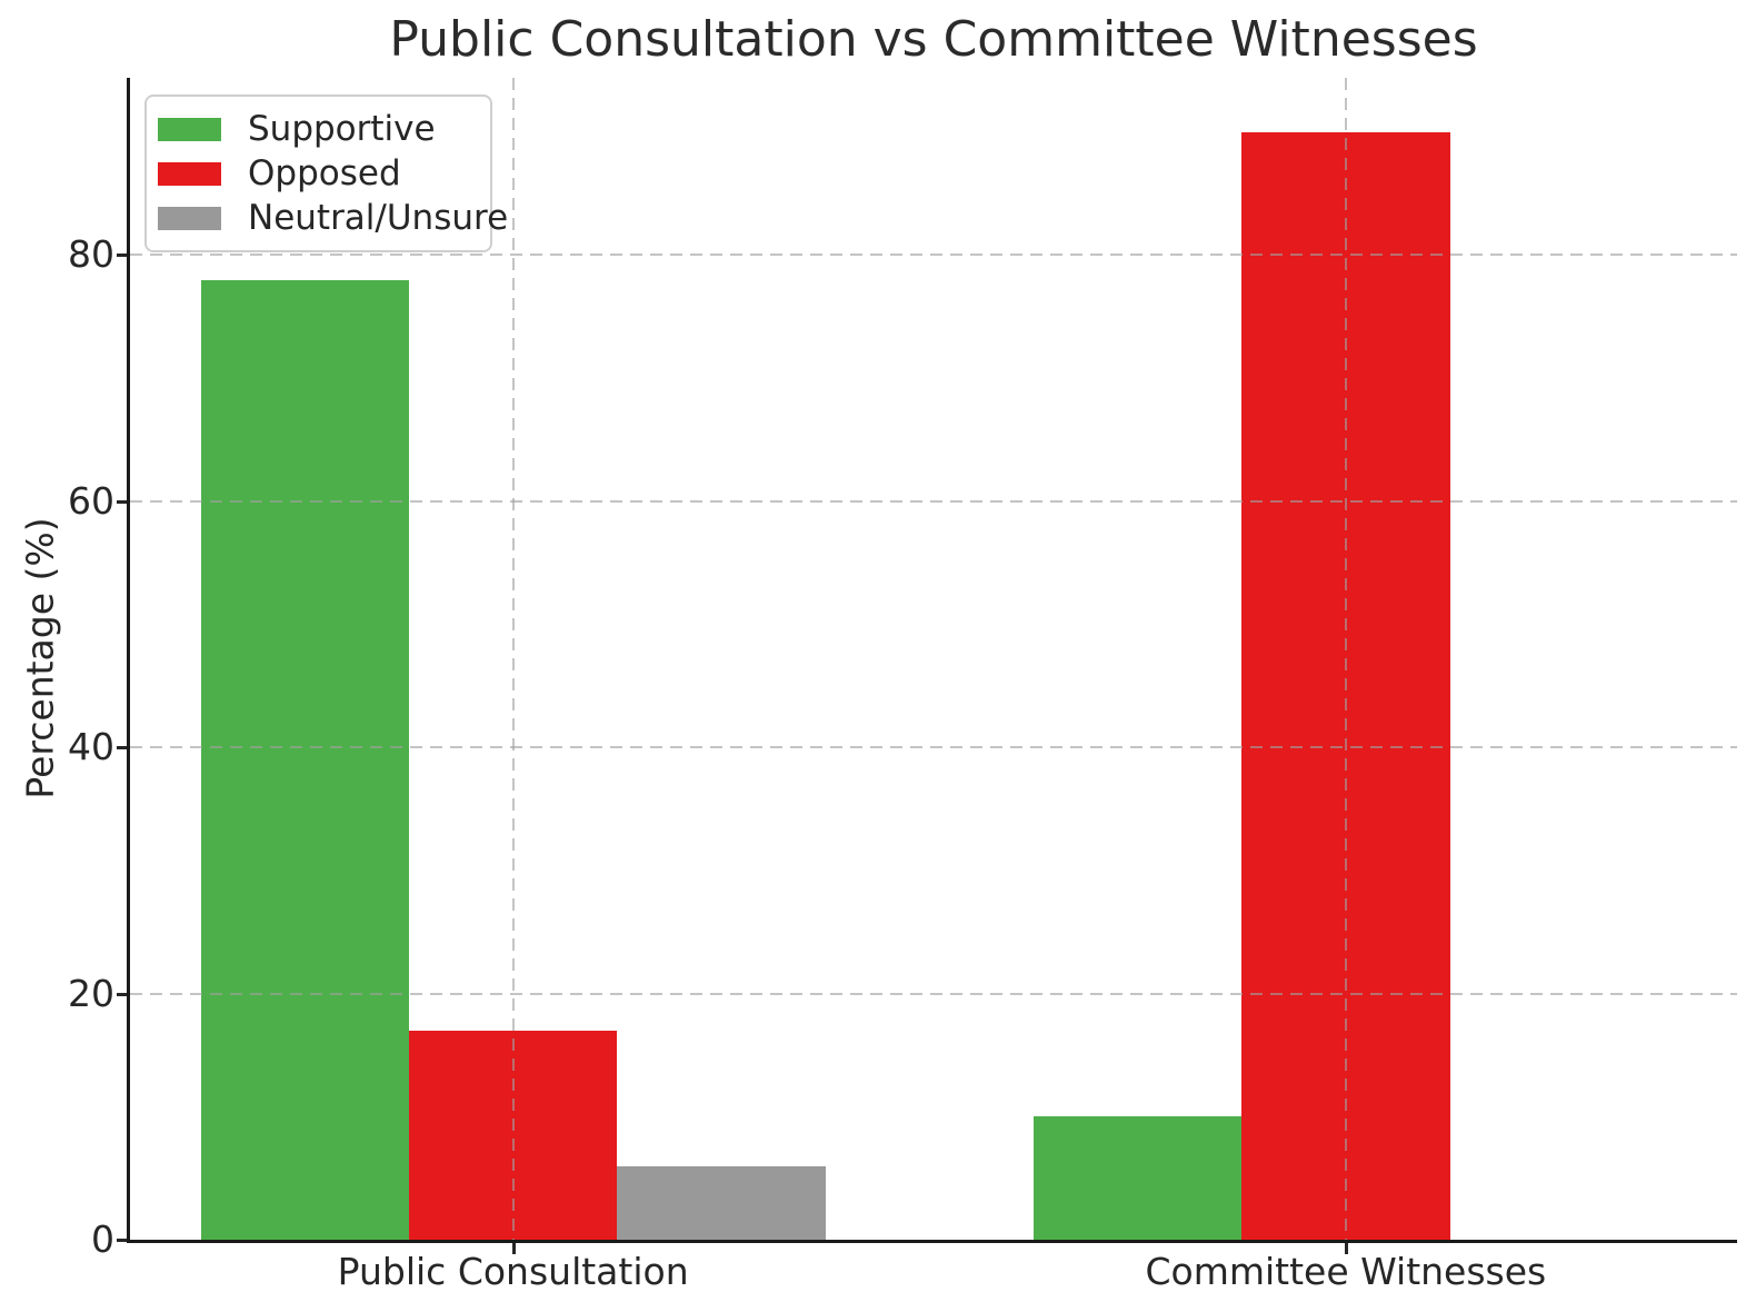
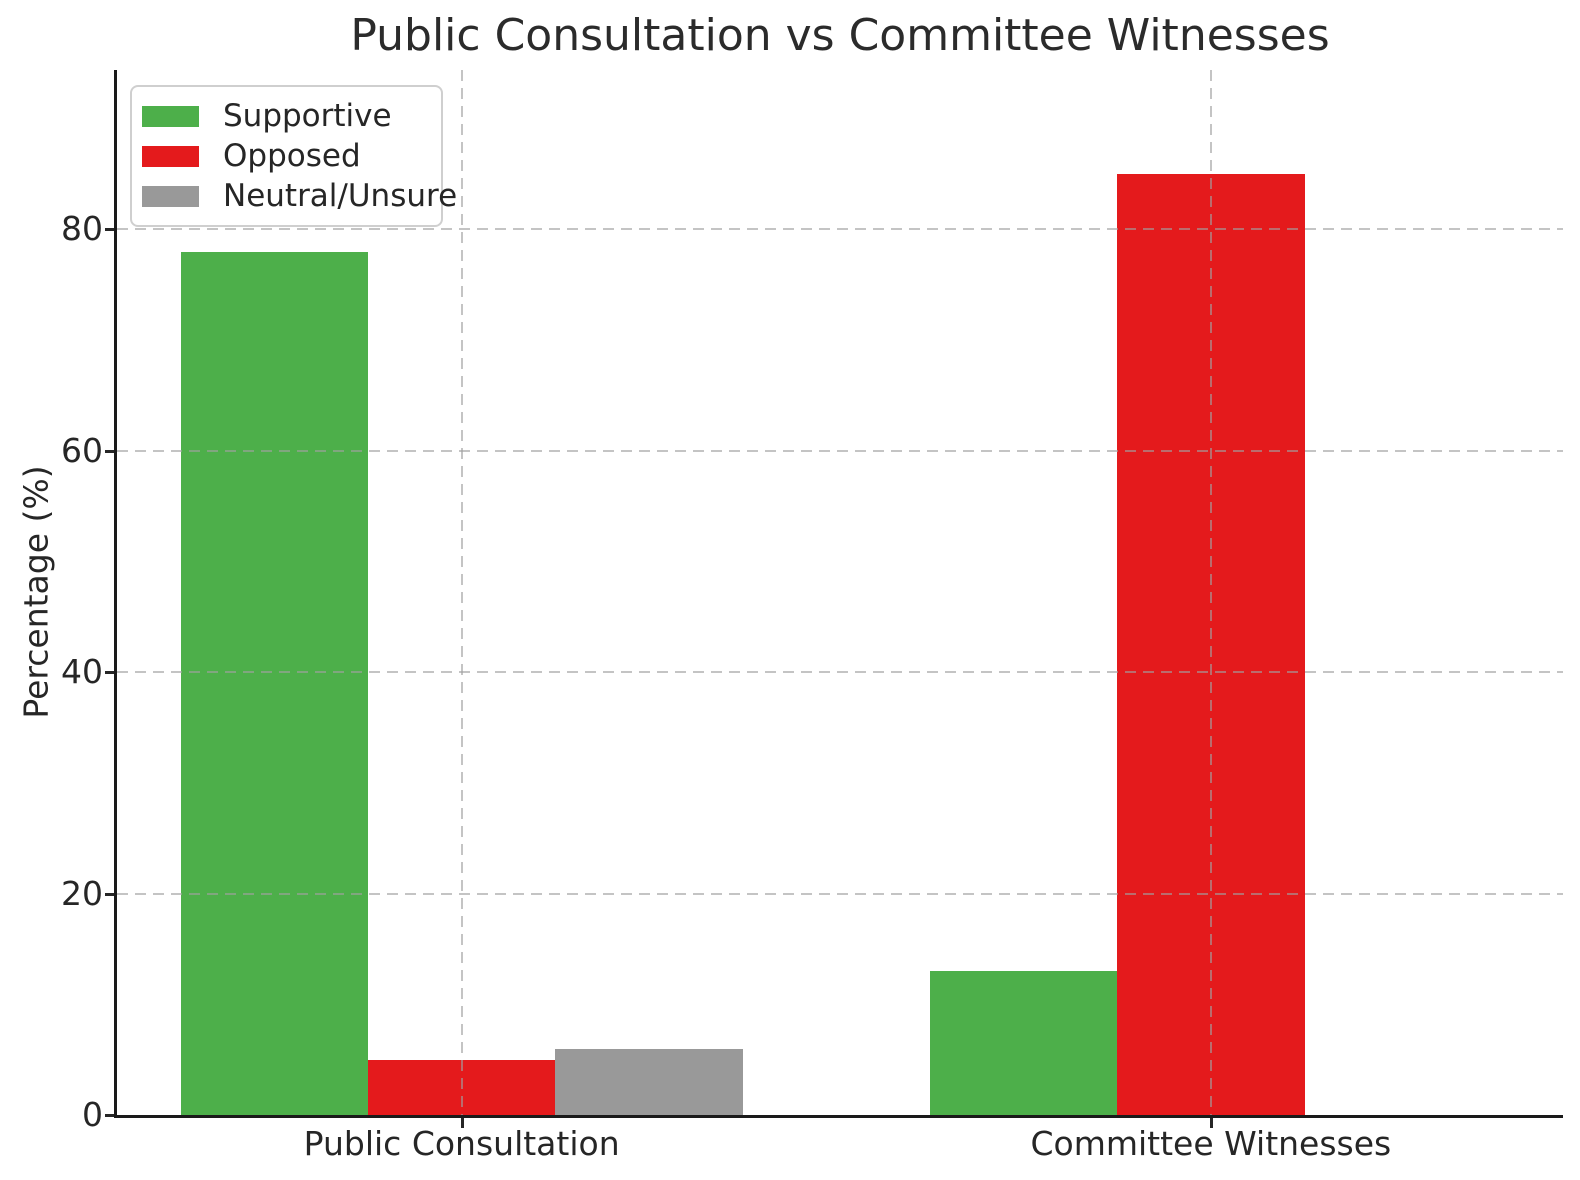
Opposed/Public Consultation: 17 -> 5
Supportive/Committee Witnesses: 10 -> 13
Opposed/Committee Witnesses: 90 -> 85
